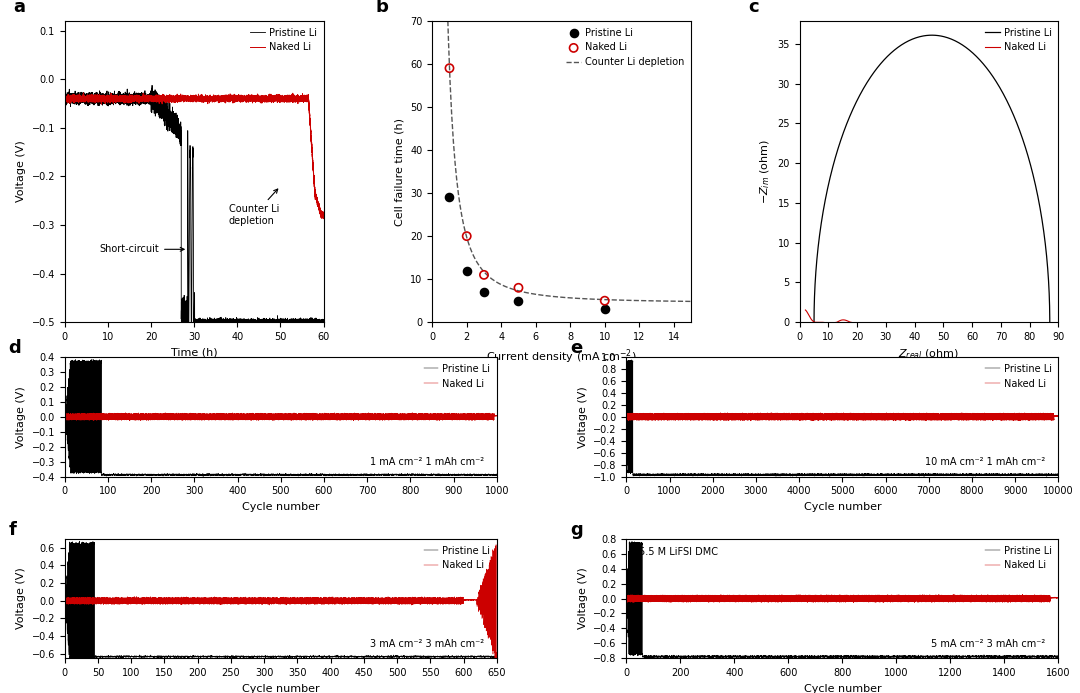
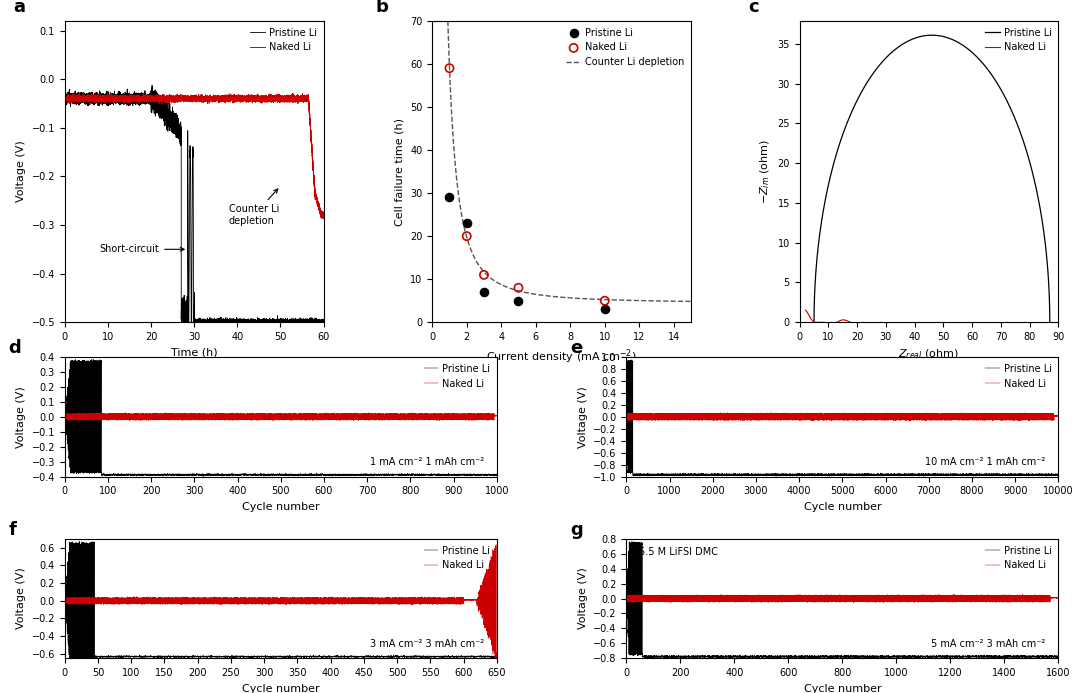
Pristine Li/2: 12 -> 23
